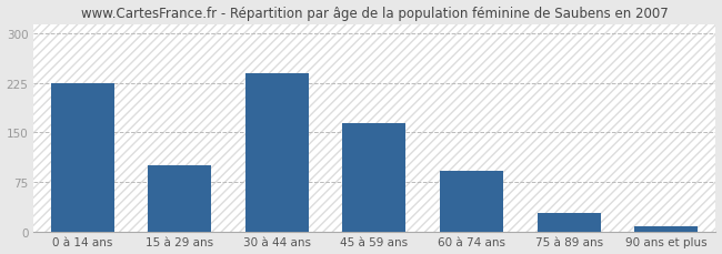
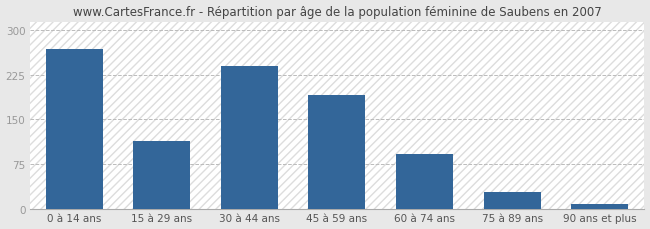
0 à 14 ans: 225 -> 268
15 à 29 ans: 100 -> 114
45 à 59 ans: 165 -> 192
